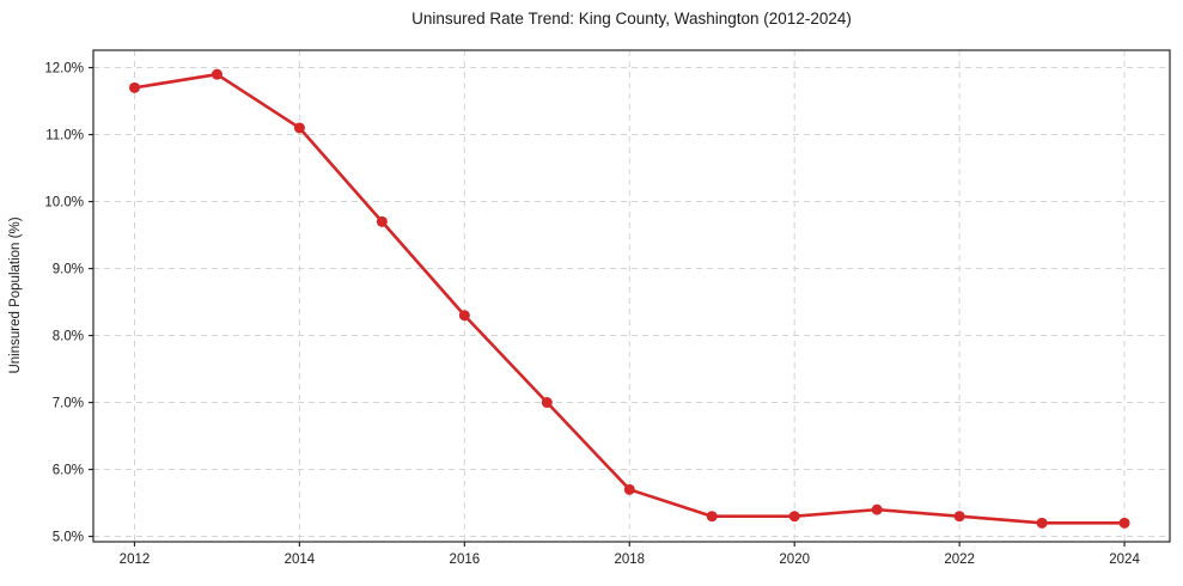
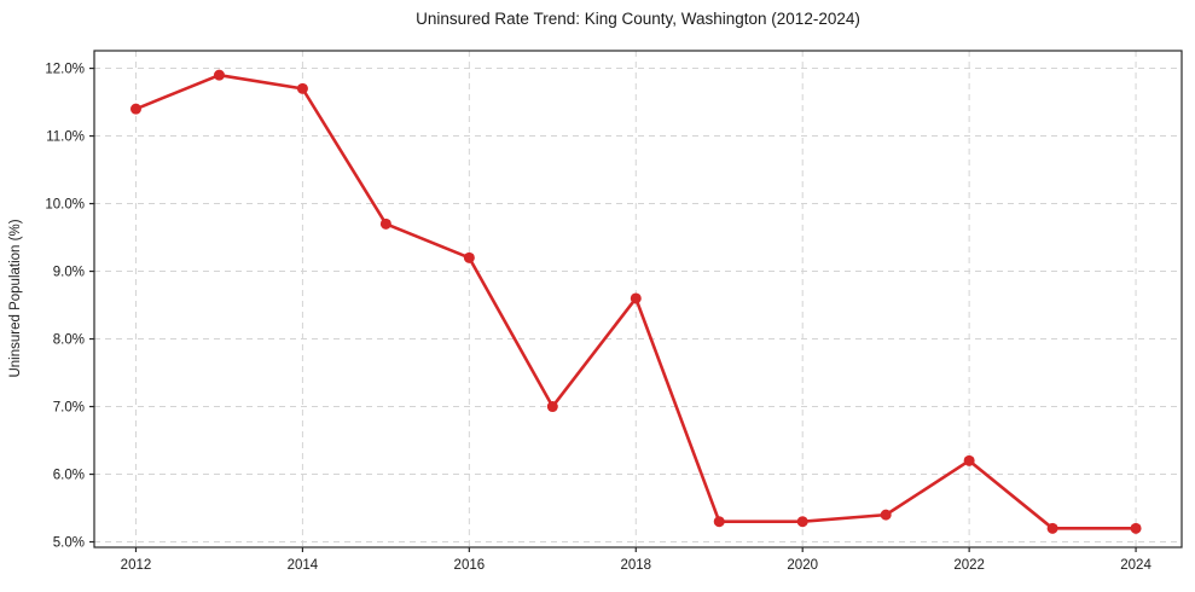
2012: 11.7% -> 11.4%
2014: 11.1% -> 11.7%
2016: 8.3% -> 9.2%
2018: 5.7% -> 8.6%
2022: 5.3% -> 6.2%
